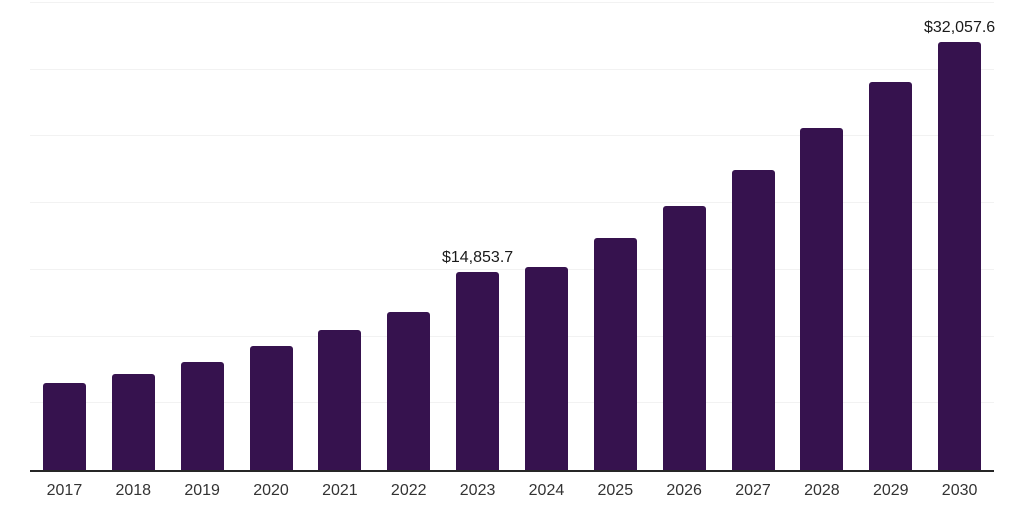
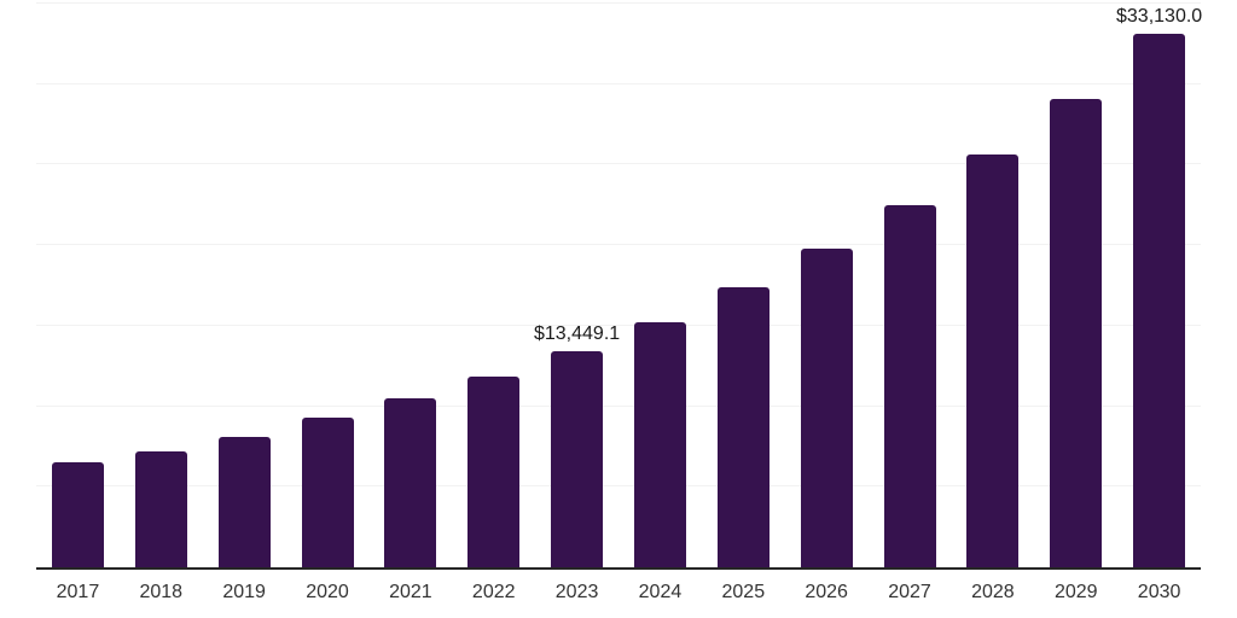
2023: $14,853.7 -> $13,449.1
2030: $32,057.6 -> $33,130.0
